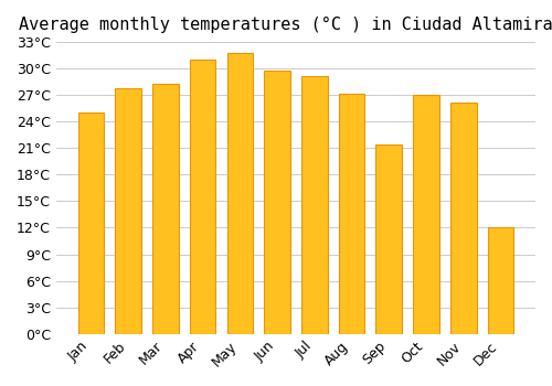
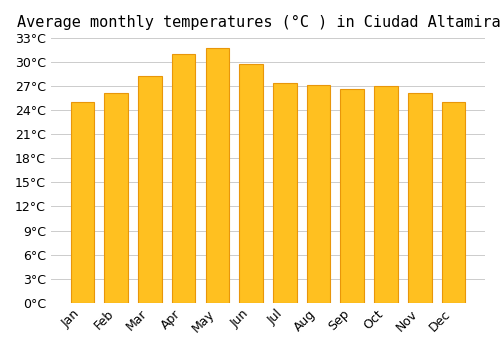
Feb: 27.8°C -> 26.2°C
Jul: 29.2°C -> 27.4°C
Sep: 21.4°C -> 26.7°C
Dec: 12.0°C -> 25.0°C
